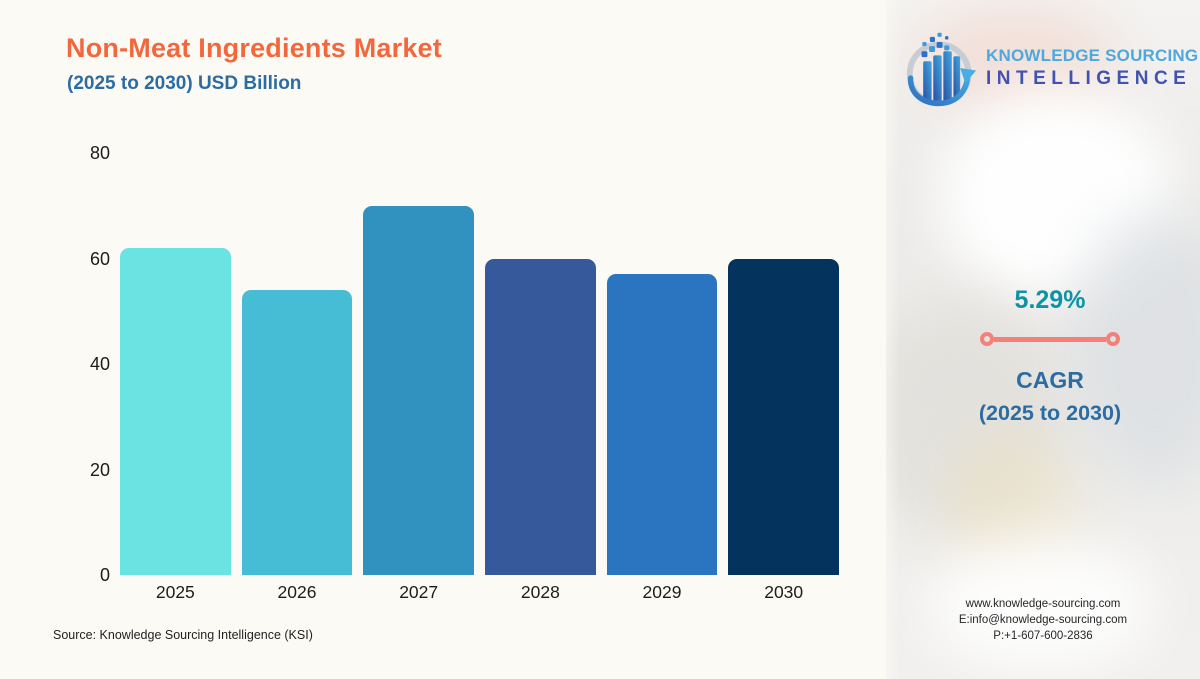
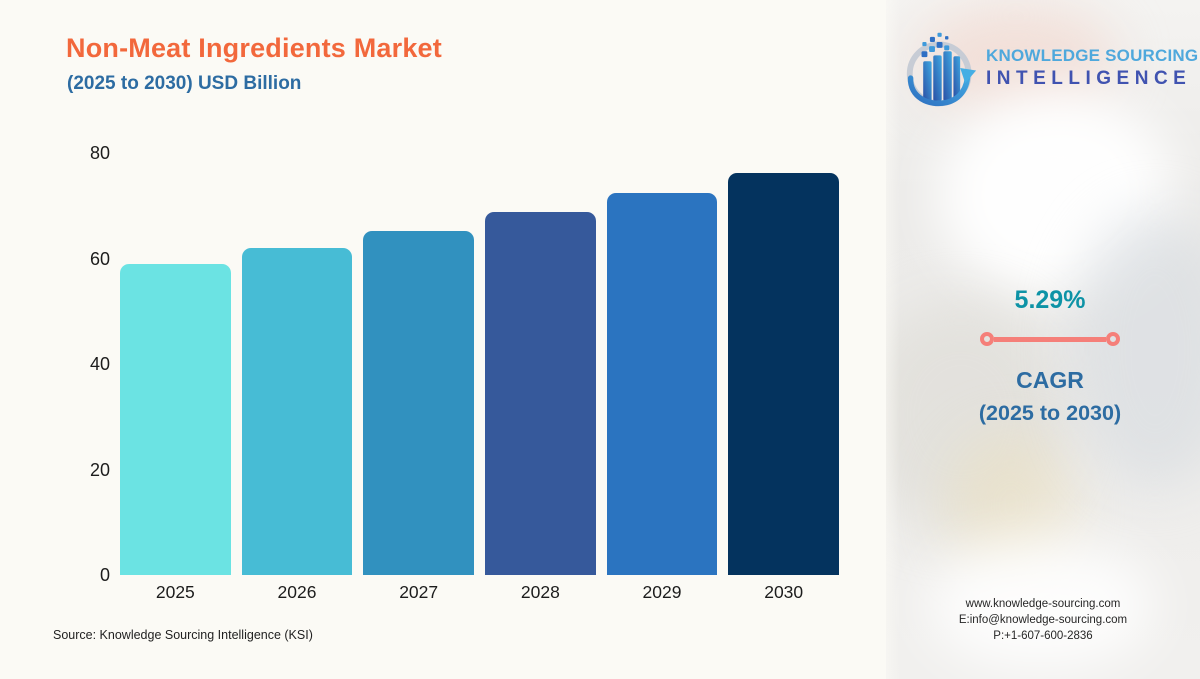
2025: 62 -> 59
2026: 54 -> 62
2027: 70 -> 65
2028: 60 -> 69
2029: 57 -> 72
2030: 60 -> 76
